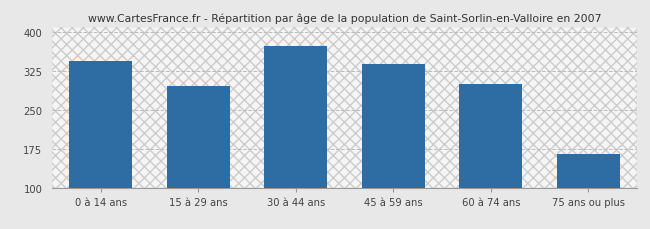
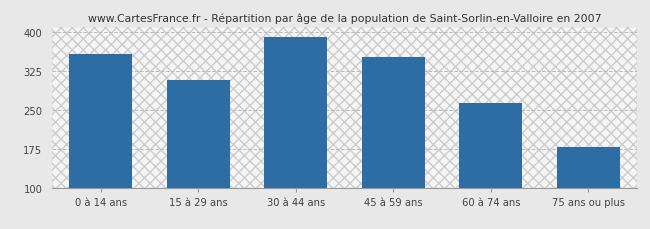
0 à 14 ans: 344 -> 358
15 à 29 ans: 296 -> 308
30 à 44 ans: 372 -> 390
45 à 59 ans: 338 -> 352
60 à 74 ans: 300 -> 262
75 ans ou plus: 164 -> 178
